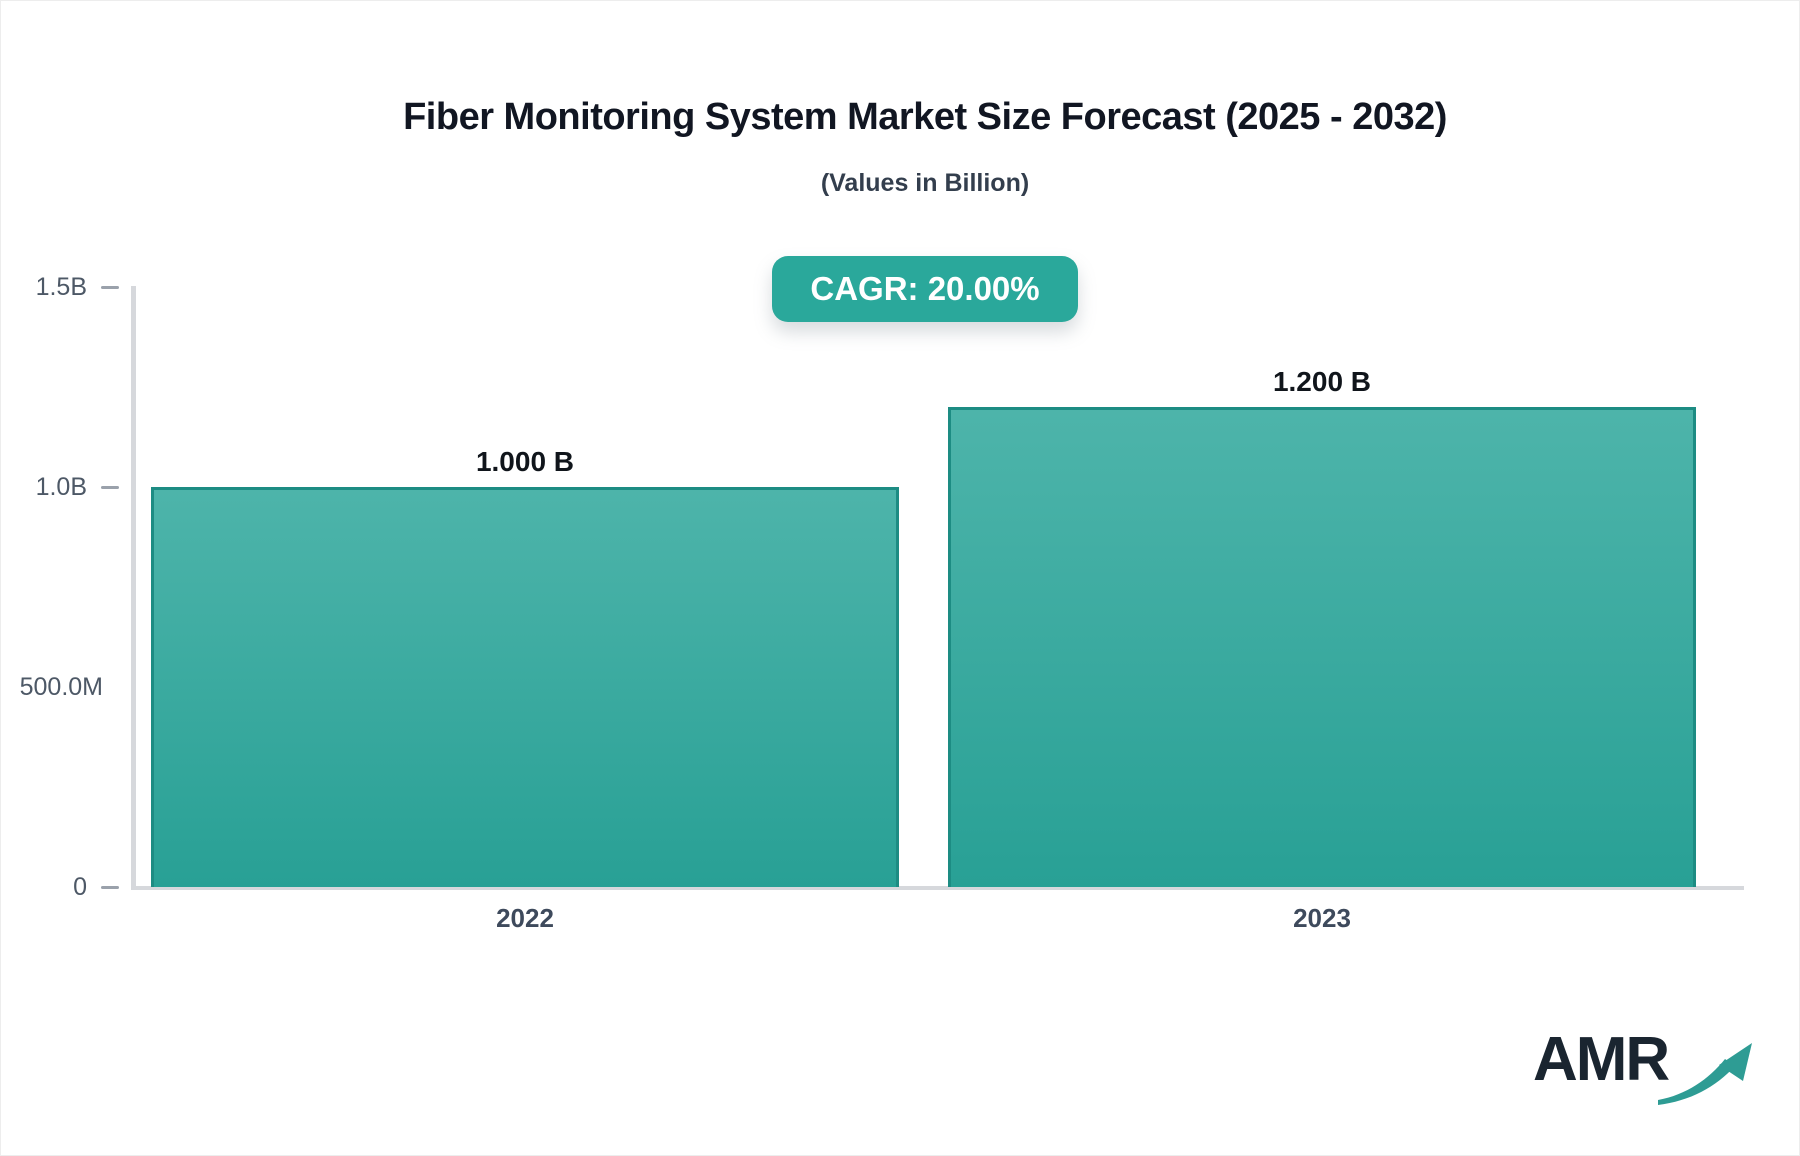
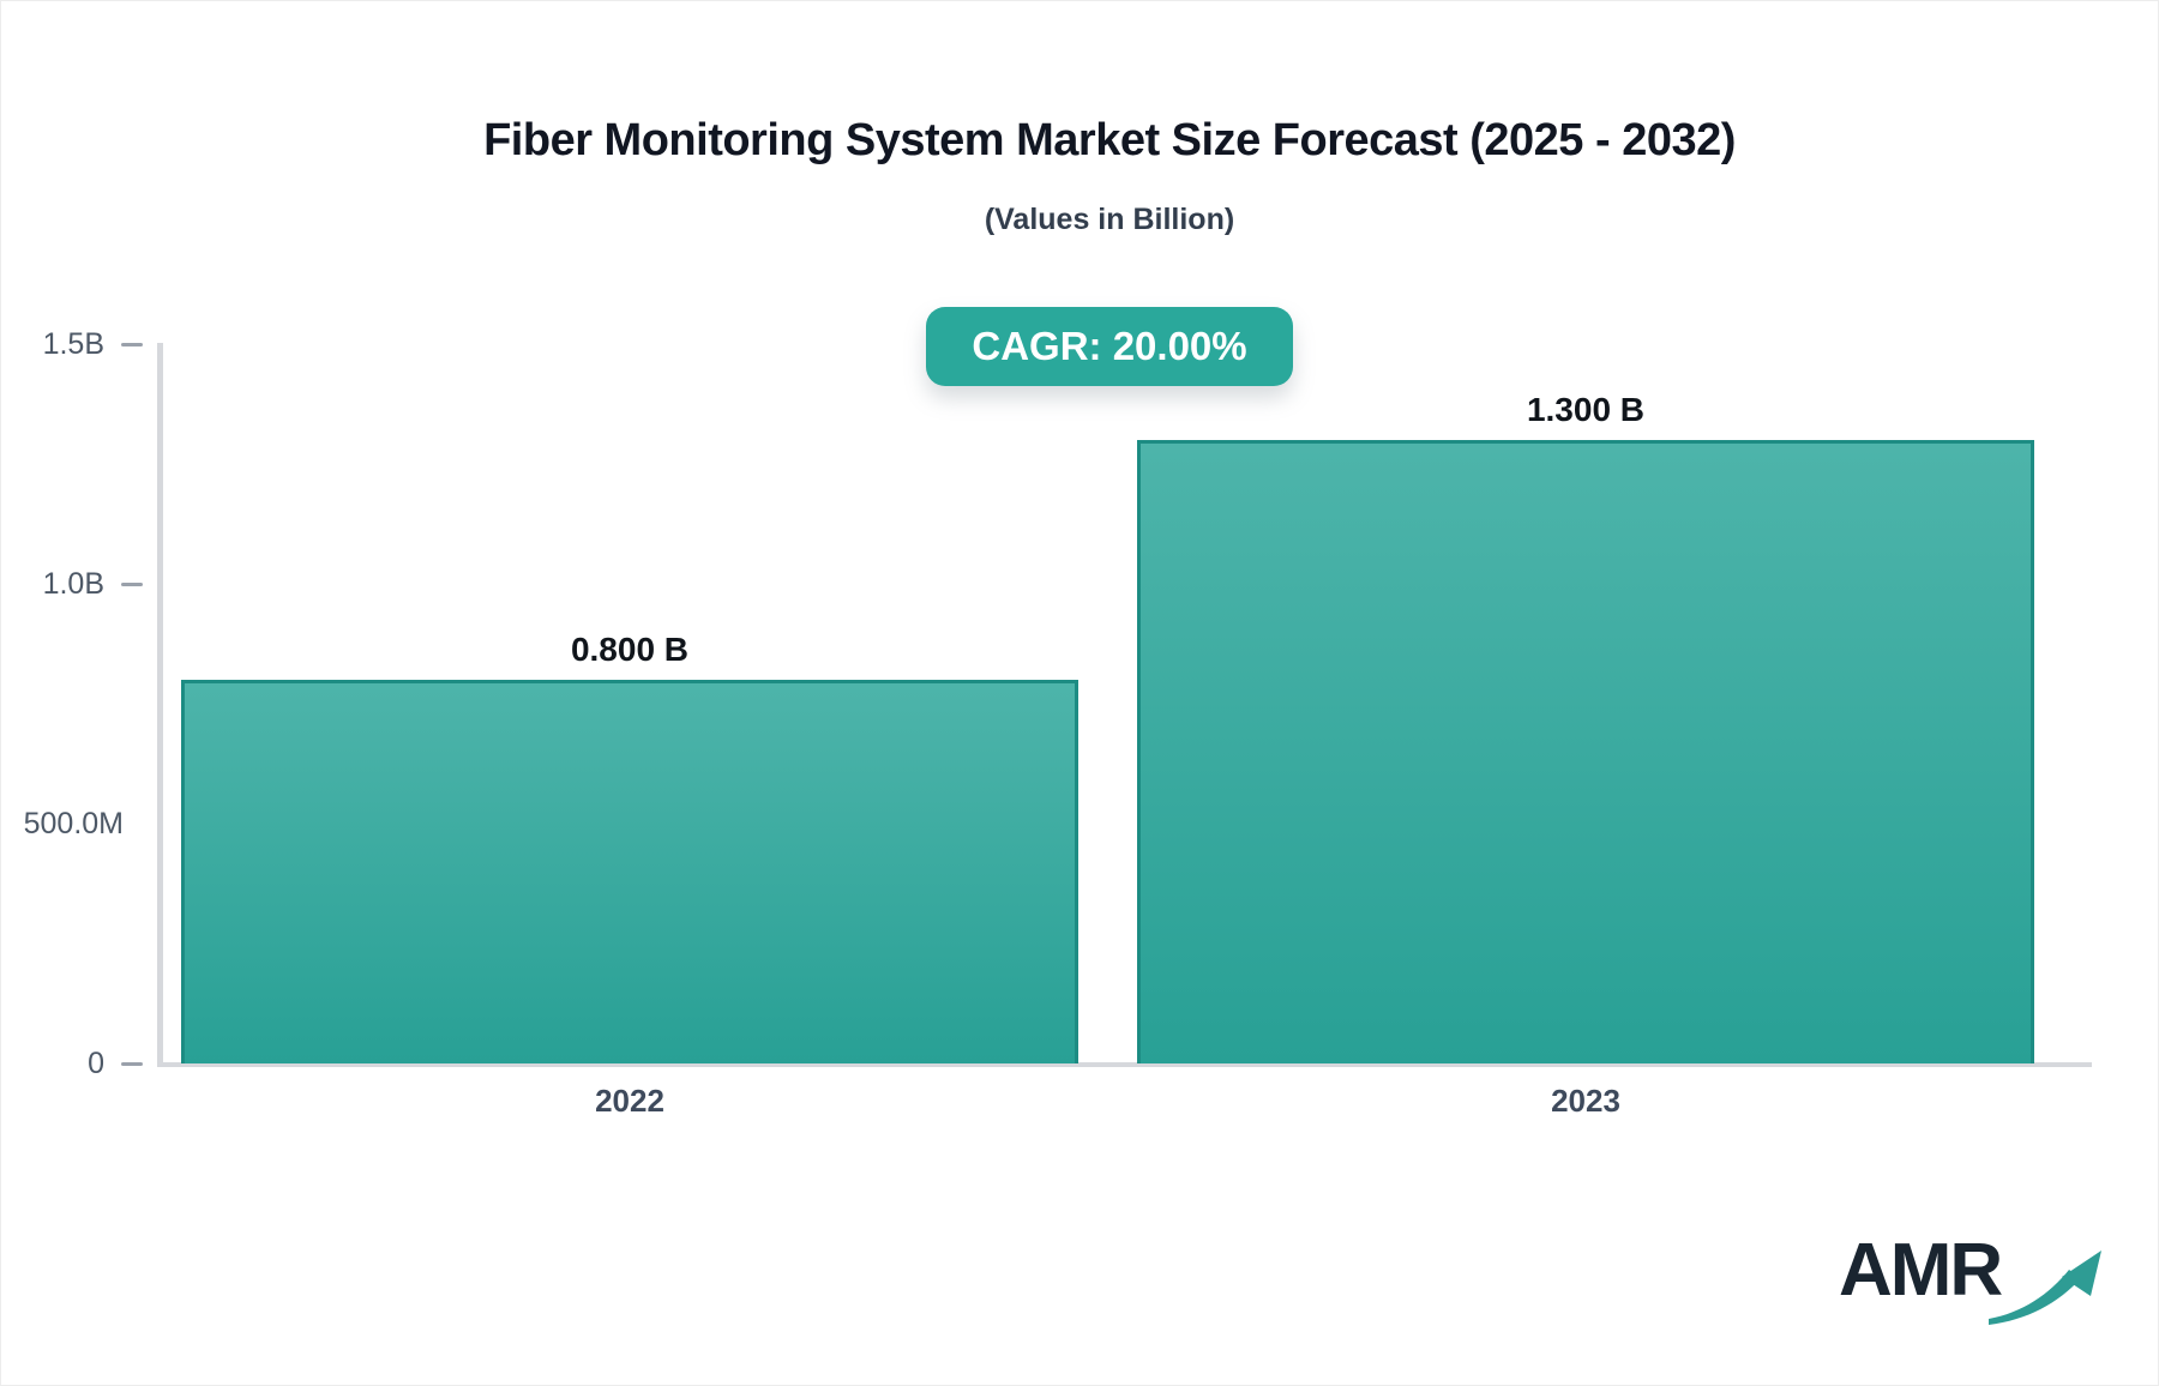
2022: 1.000 -> 0.800
2023: 1.200 -> 1.300
